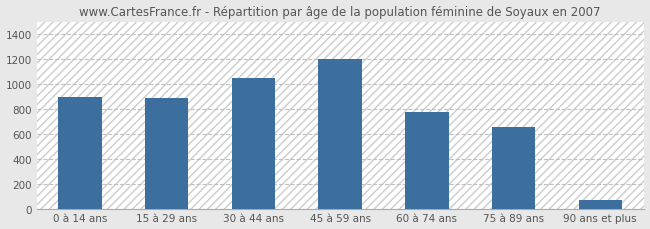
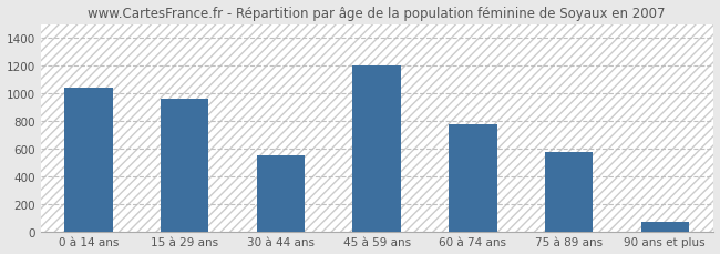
0 à 14 ans: 890 -> 1040
15 à 29 ans: 890 -> 960
30 à 44 ans: 1050 -> 550
75 à 89 ans: 660 -> 570
